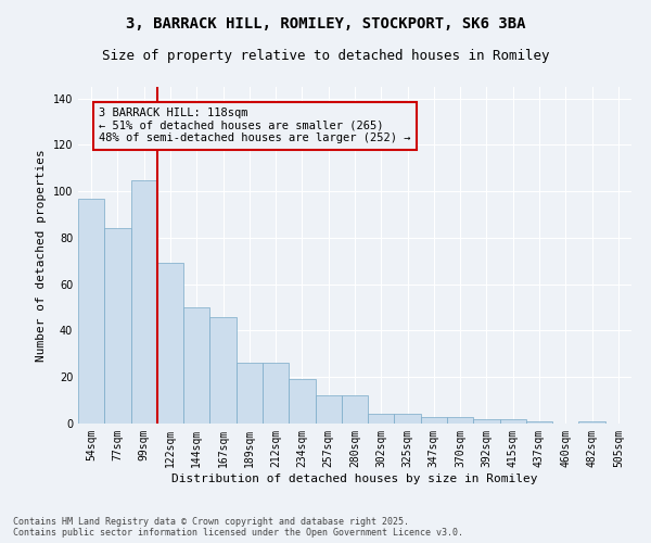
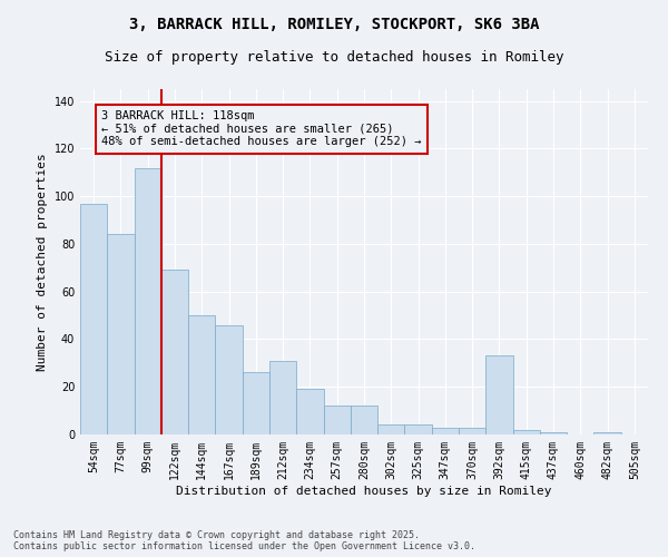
99sqm: 105 -> 112
212sqm: 26 -> 31
392sqm: 2 -> 33
